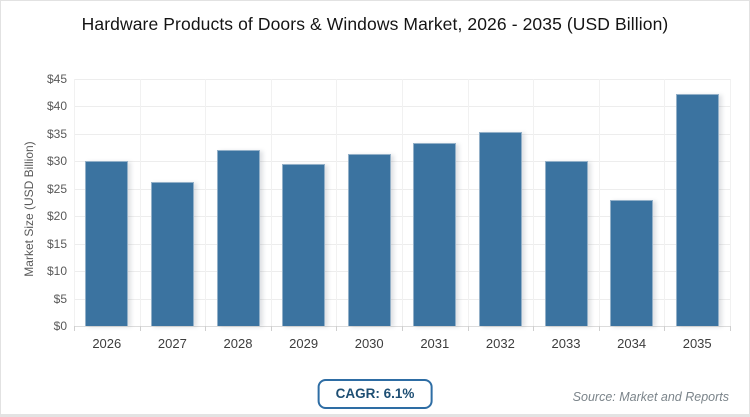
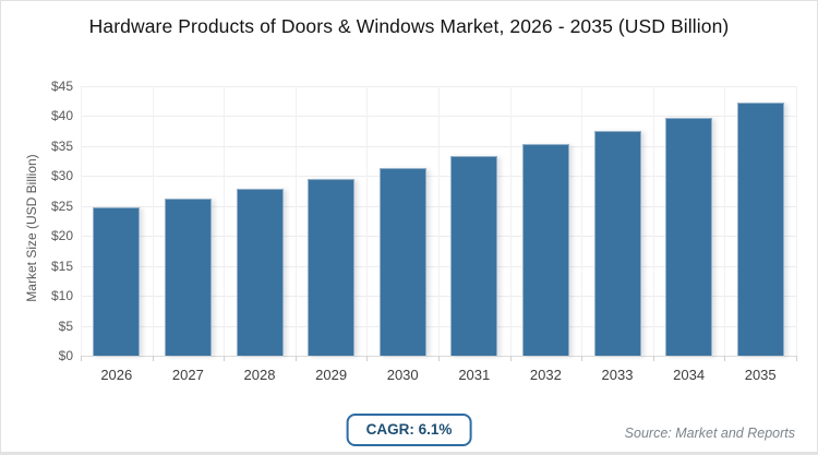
2026: $30 -> $25
2028: $32 -> $28
2033: $30 -> $38
2034: $23 -> $40
